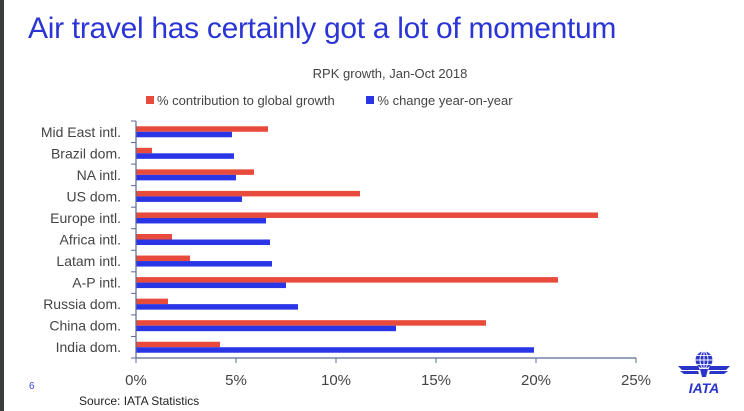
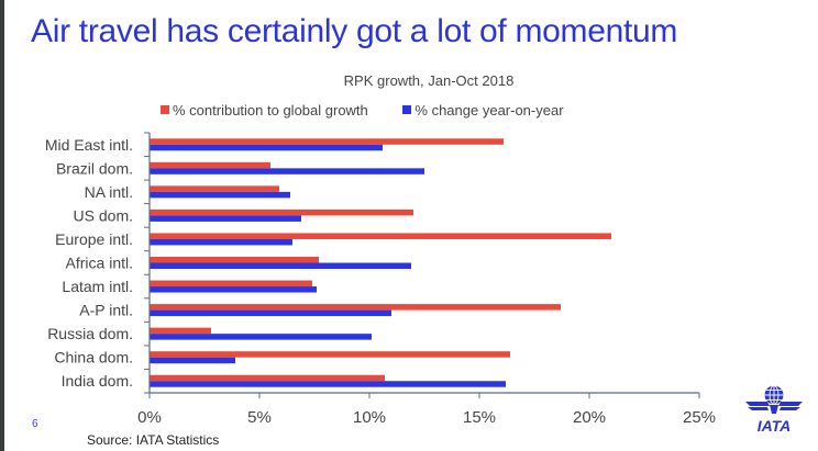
% contribution to global growth/Mid East intl.: 6.6% -> 16.1%
% change year-on-year/Mid East intl.: 4.8% -> 10.6%
% contribution to global growth/Brazil dom.: 0.8% -> 5.5%
% change year-on-year/Brazil dom.: 4.9% -> 12.5%
% change year-on-year/NA intl.: 5.0% -> 6.4%
% contribution to global growth/US dom.: 11.2% -> 12.0%
% change year-on-year/US dom.: 5.3% -> 6.9%
% contribution to global growth/Europe intl.: 23.1% -> 21.0%
% contribution to global growth/Africa intl.: 1.8% -> 7.7%
% change year-on-year/Africa intl.: 6.7% -> 11.9%
% contribution to global growth/Latam intl.: 2.7% -> 7.4%
% change year-on-year/Latam intl.: 6.8% -> 7.6%
% contribution to global growth/A-P intl.: 21.1% -> 18.7%
% change year-on-year/A-P intl.: 7.5% -> 11.0%
% contribution to global growth/Russia dom.: 1.6% -> 2.8%
% change year-on-year/Russia dom.: 8.1% -> 10.1%
% contribution to global growth/China dom.: 17.5% -> 16.4%
% change year-on-year/China dom.: 13.0% -> 3.9%
% contribution to global growth/India dom.: 4.2% -> 10.7%
% change year-on-year/India dom.: 19.9% -> 16.2%
